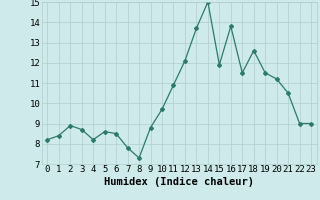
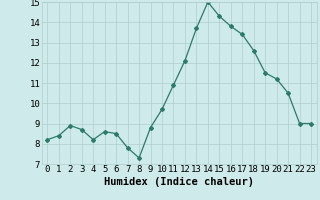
15: 11.9 -> 14.3
17: 11.5 -> 13.4
